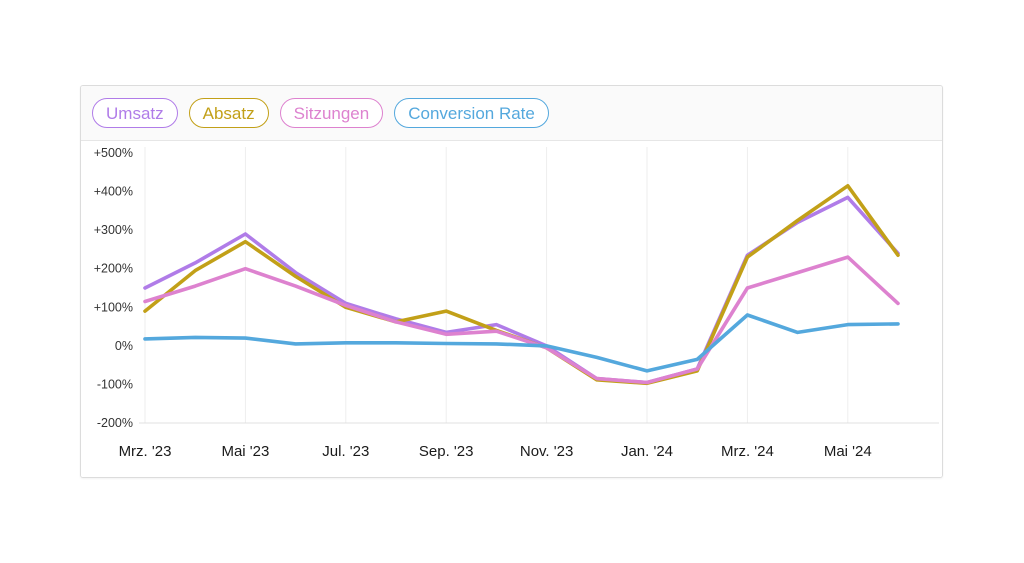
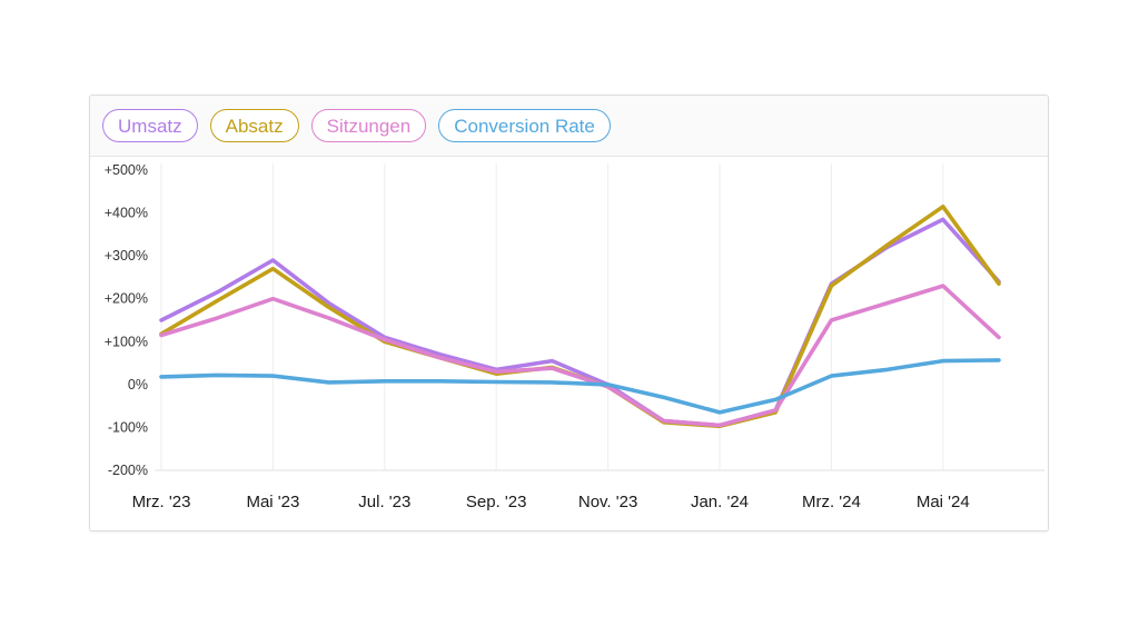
Absatz/Mrz. '23: 90% -> 120%
Absatz/Sep. '23: 90% -> 20%
Conversion Rate/Mrz. '24: 80% -> 20%
